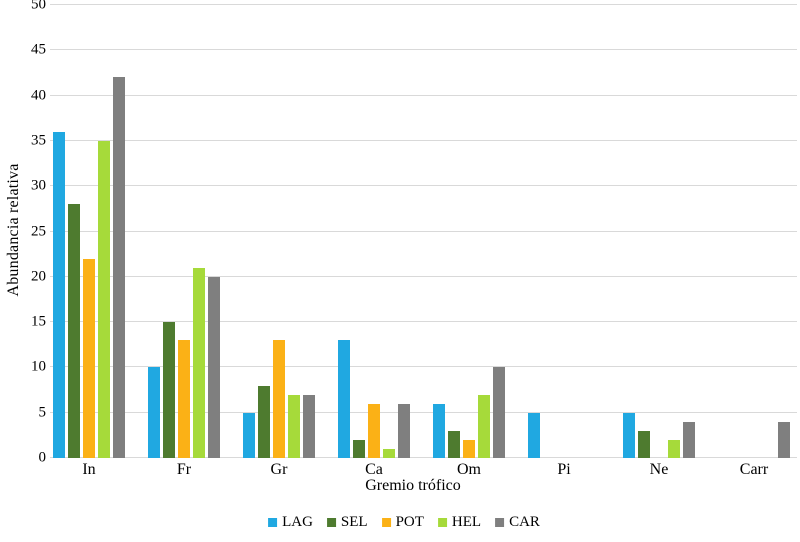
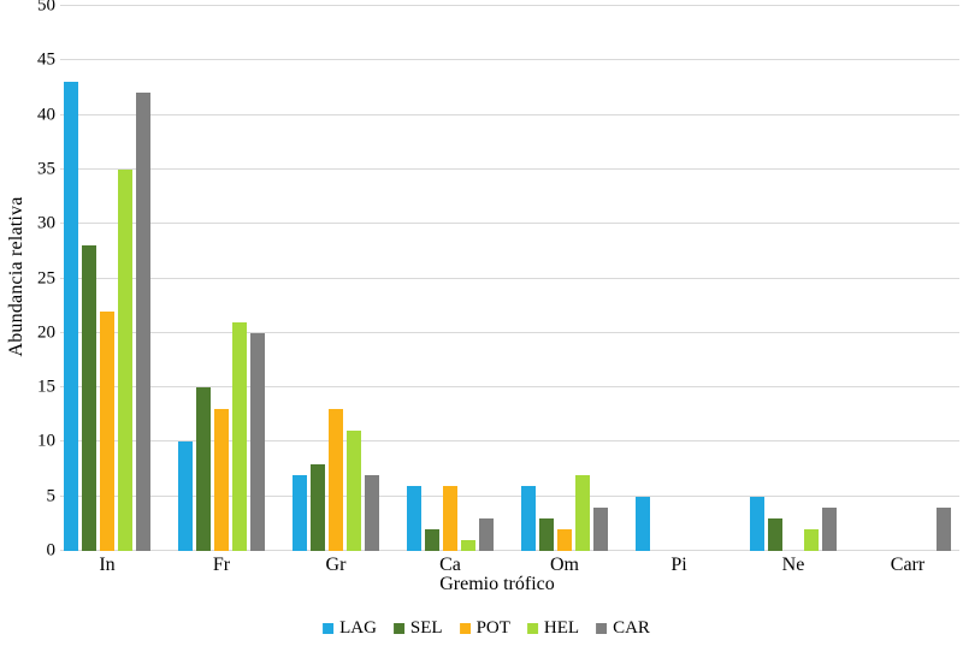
LAG/In: 36 -> 43
LAG/Gr: 5 -> 7
HEL/Gr: 7 -> 11
LAG/Ca: 13 -> 6
CAR/Ca: 6 -> 3
CAR/Om: 10 -> 4
